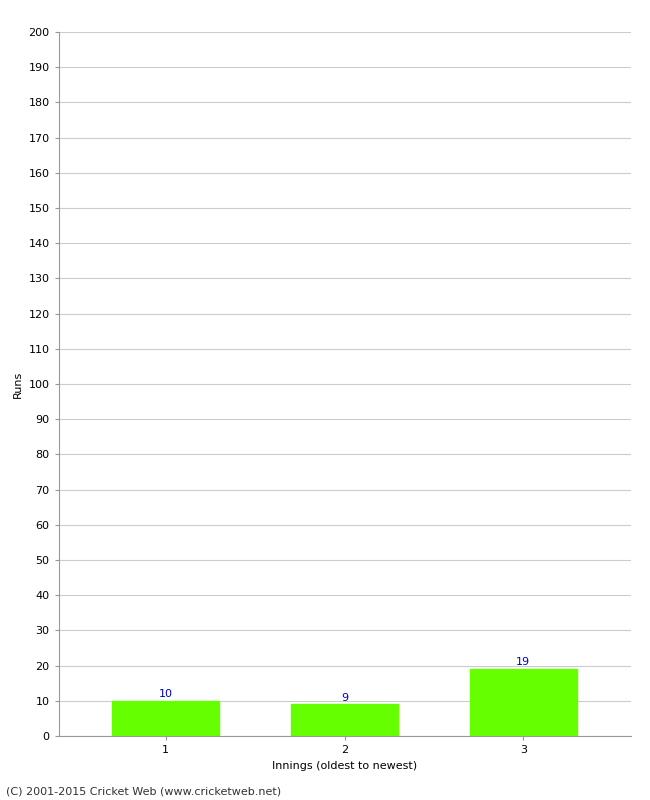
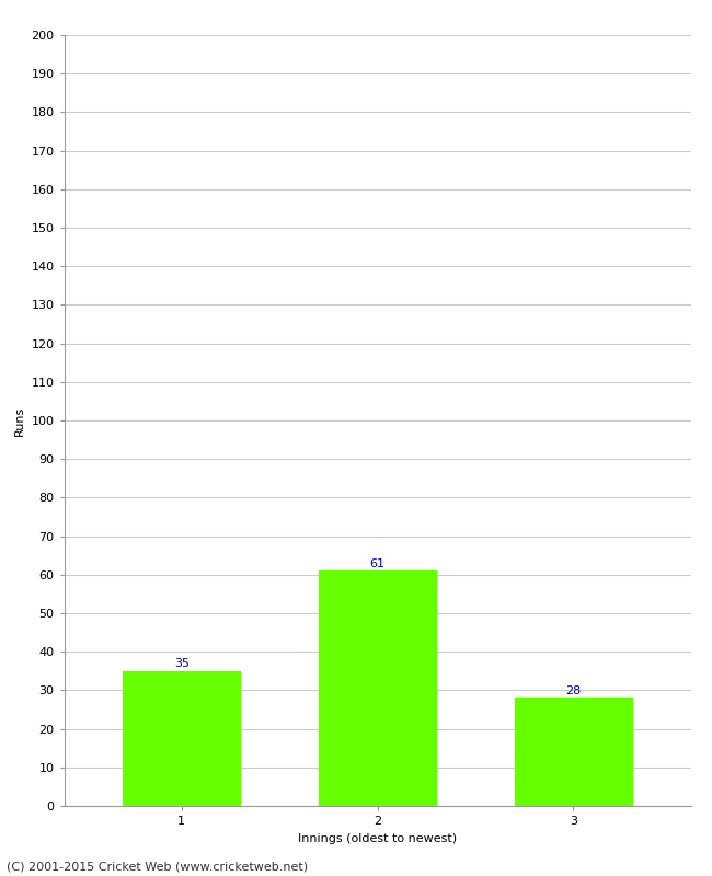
1: 10 -> 35
2: 9 -> 61
3: 19 -> 28
